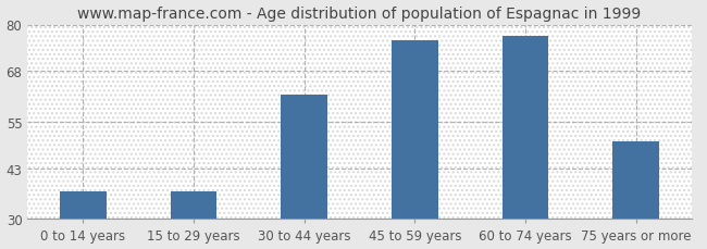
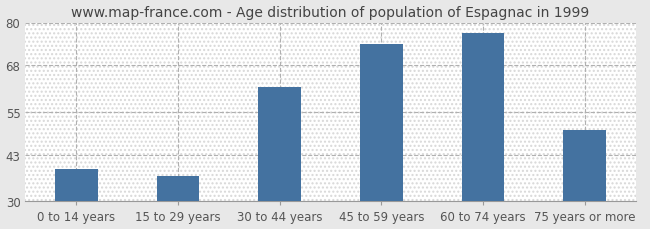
0 to 14 years: 37 -> 39
45 to 59 years: 76 -> 74
